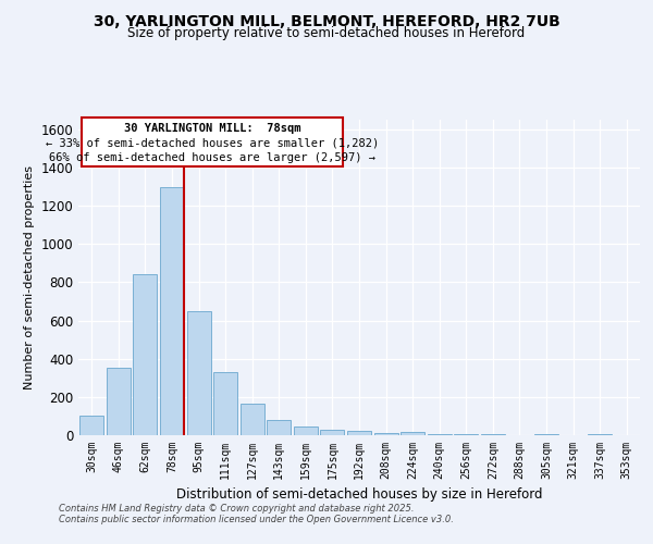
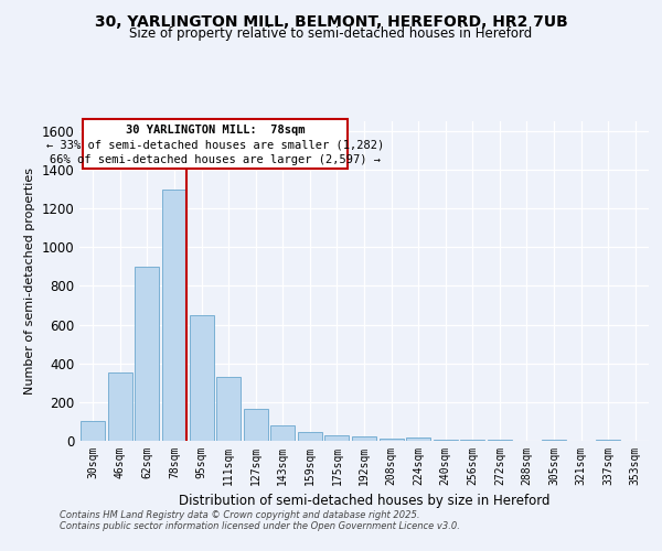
62sqm: 840 -> 900
